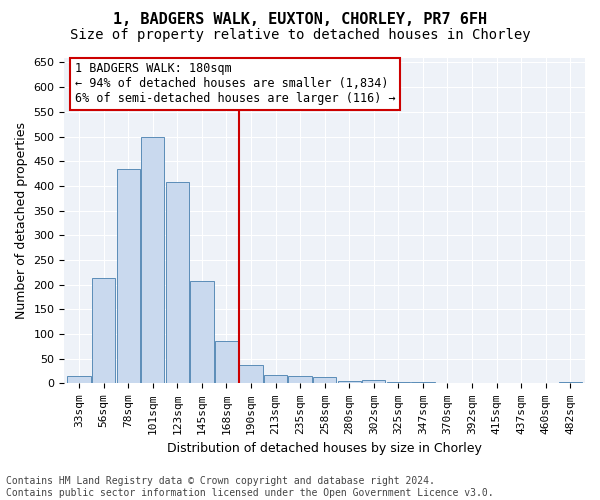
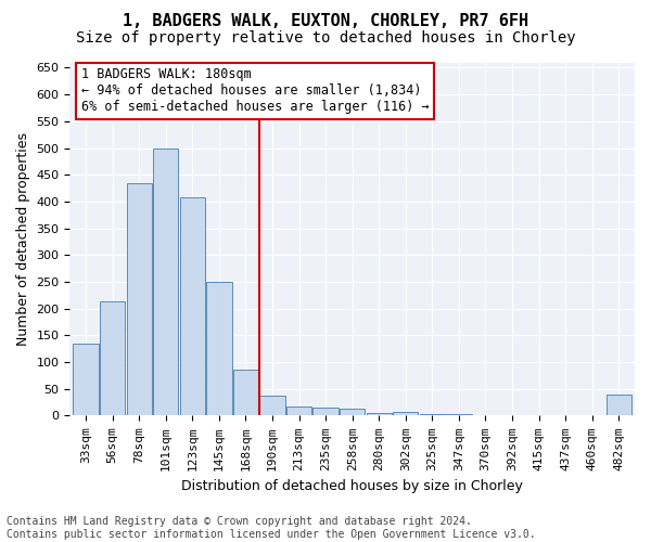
33sqm: 15 -> 135
145sqm: 207 -> 250
482sqm: 3 -> 40
